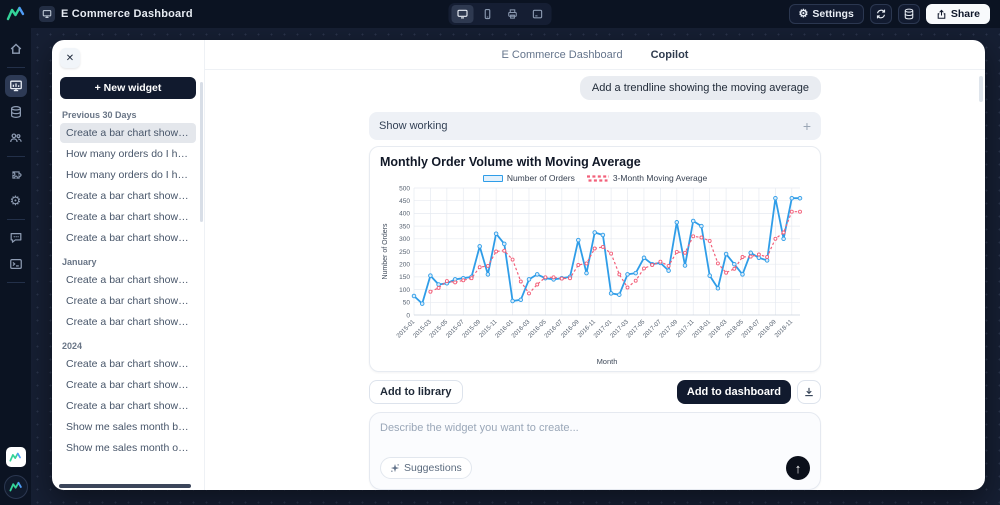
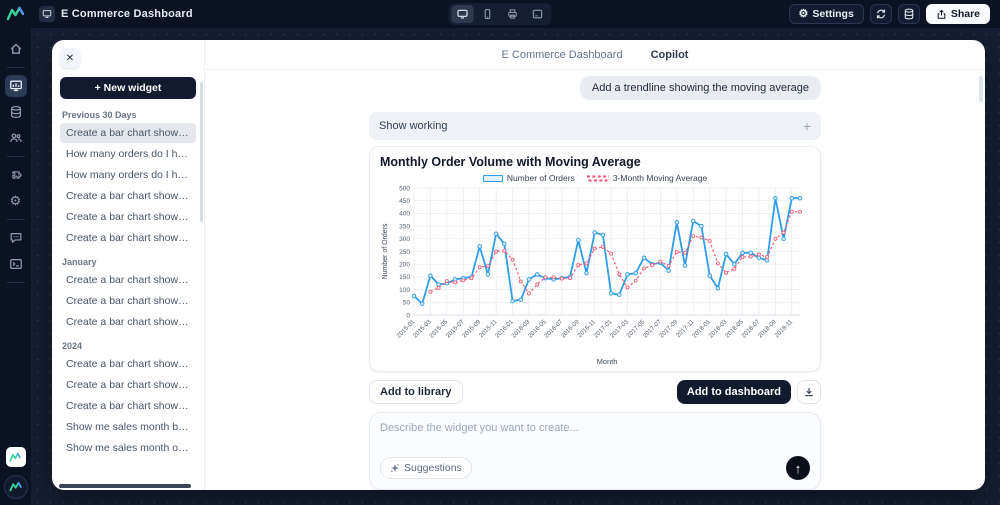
Number of Orders/2018-05: 160 -> 240
